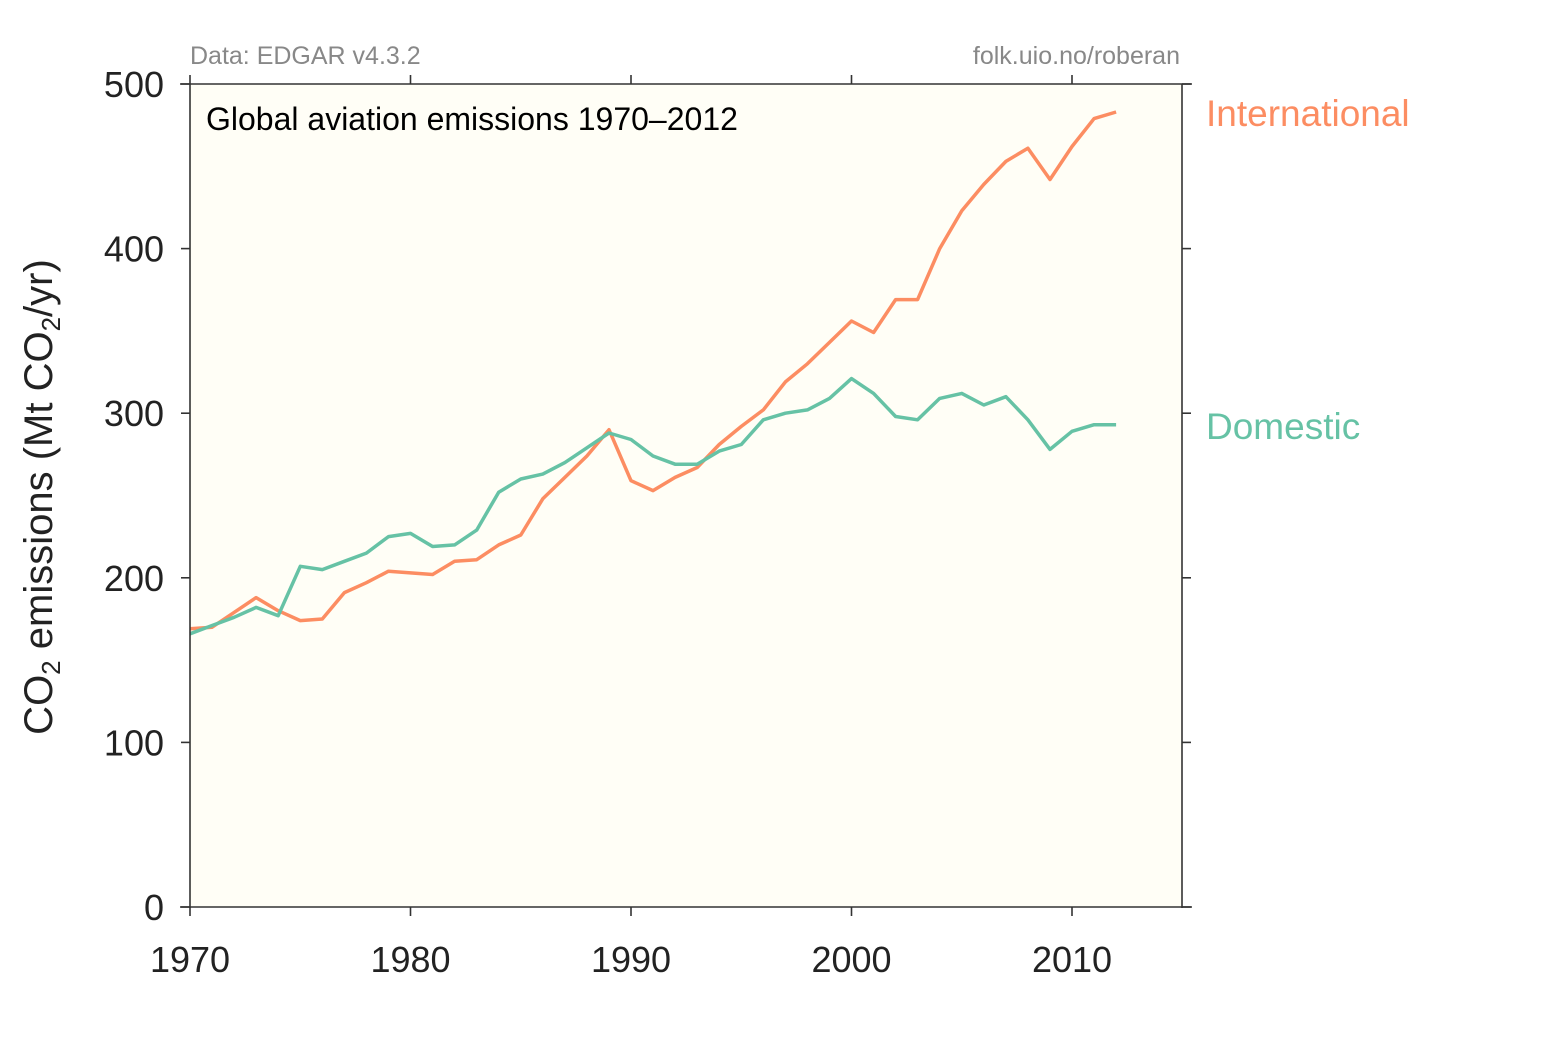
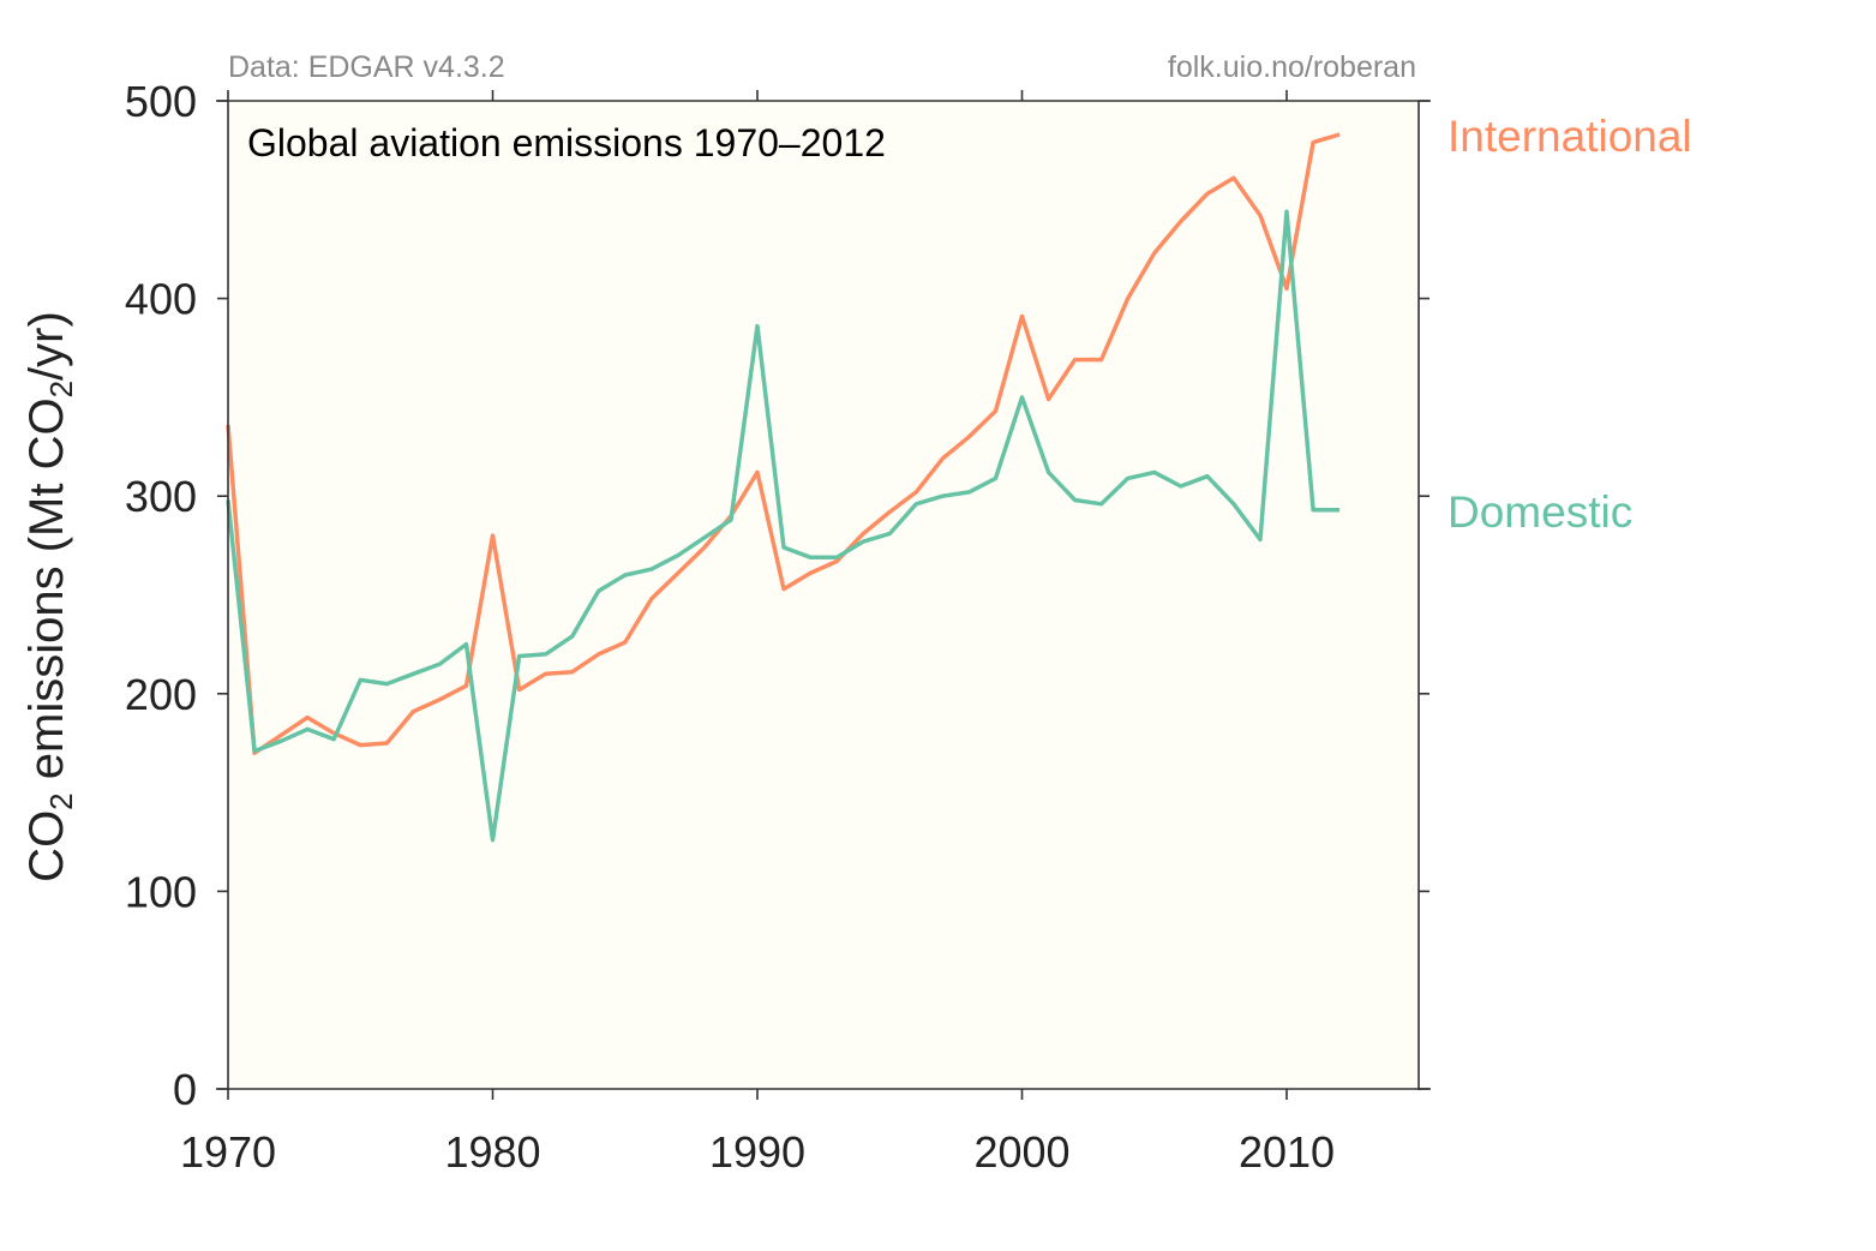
International/1970: 169 -> 336
Domestic/1970: 166 -> 298
International/1980: 203 -> 280
Domestic/1980: 227 -> 126
International/1990: 259 -> 312
Domestic/1990: 284 -> 386
International/2000: 356 -> 391
Domestic/2000: 321 -> 350
International/2010: 462 -> 405
Domestic/2010: 289 -> 444
